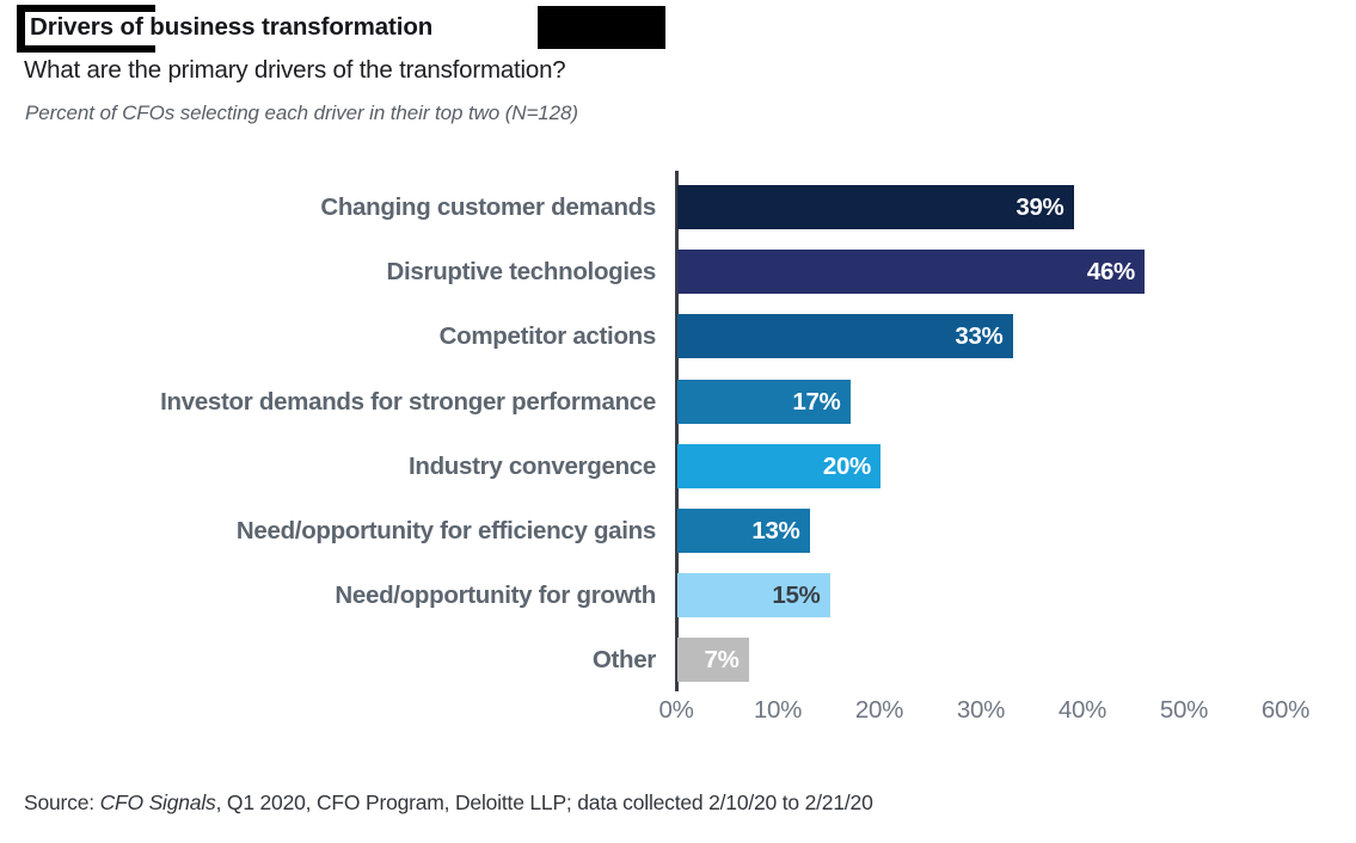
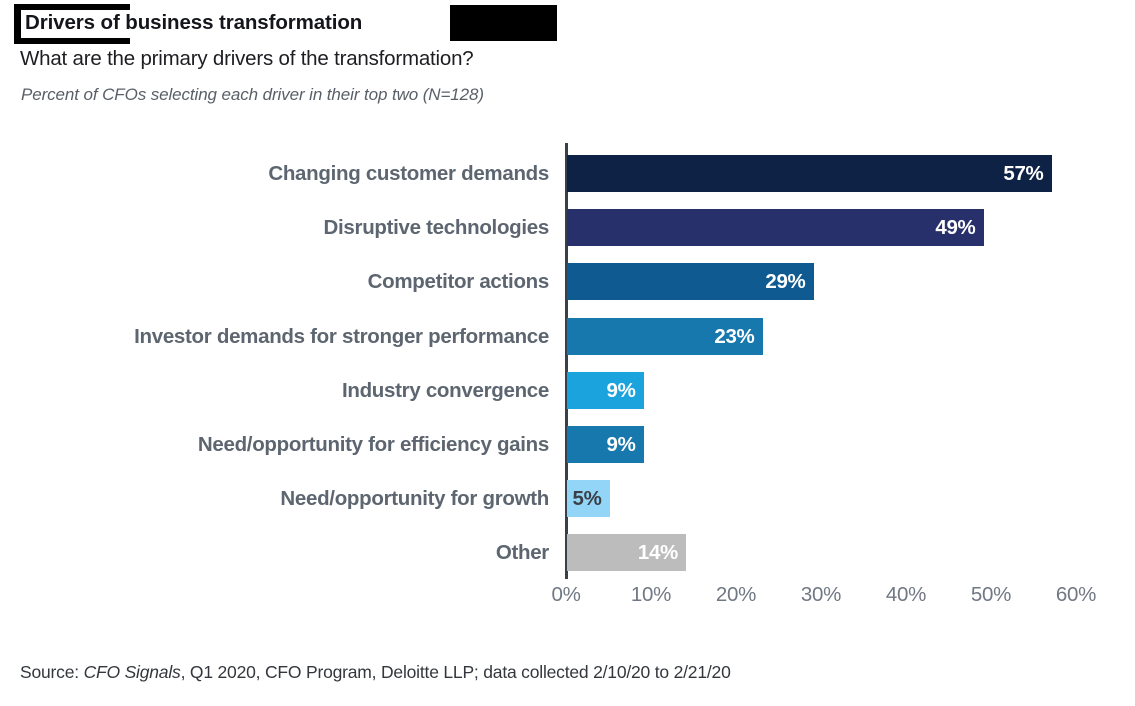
Changing customer demands: 39% -> 57%
Disruptive technologies: 46% -> 49%
Competitor actions: 33% -> 29%
Investor demands for stronger performance: 17% -> 23%
Industry convergence: 20% -> 9%
Need/opportunity for efficiency gains: 13% -> 9%
Need/opportunity for growth: 15% -> 5%
Other: 7% -> 14%
